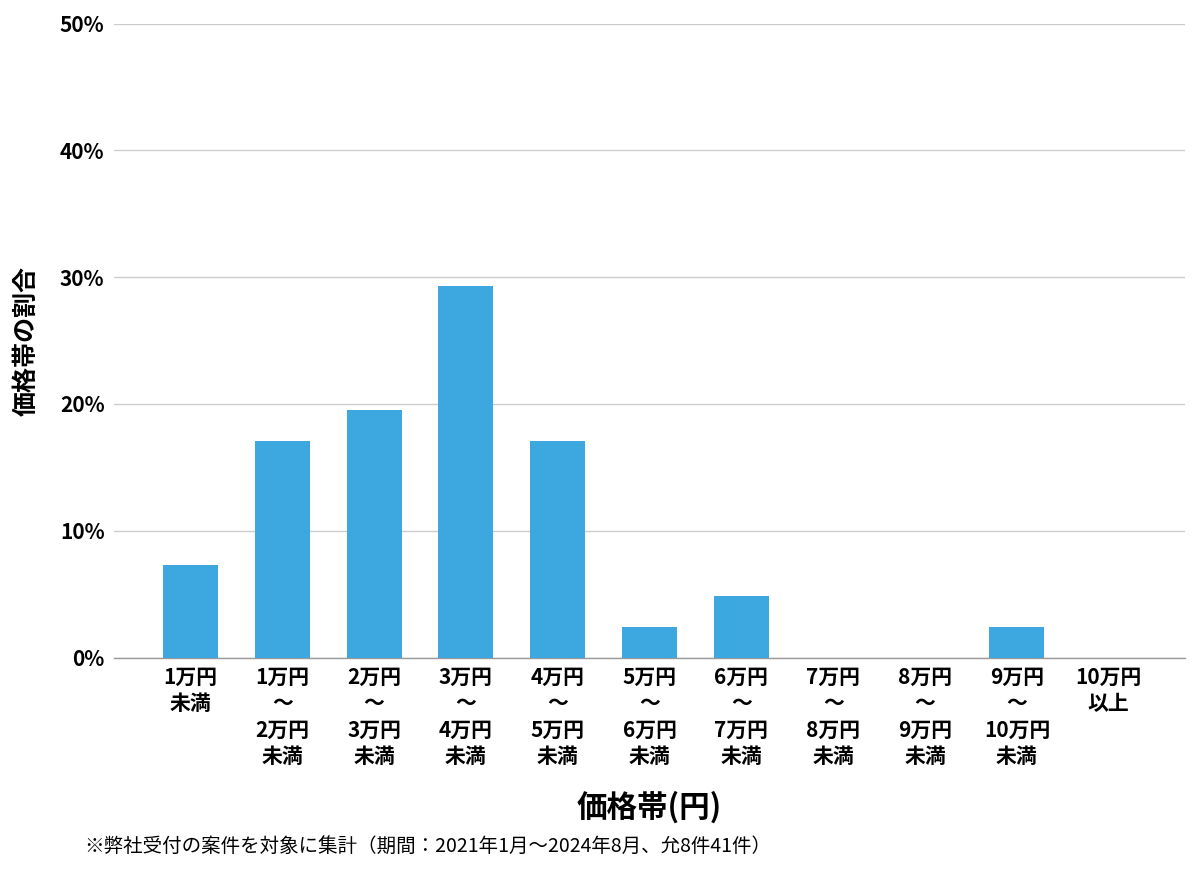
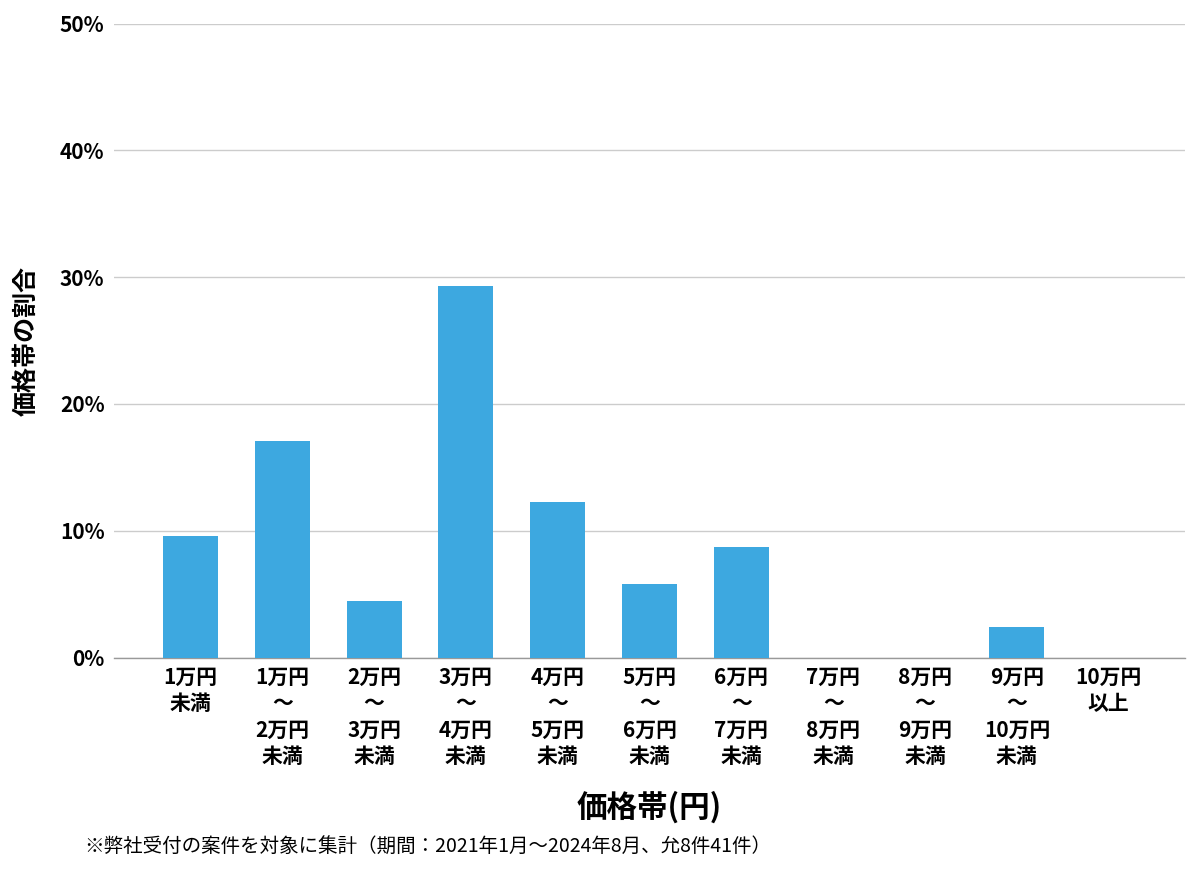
1万円 未満: 7.3% -> 9.6%
2万円 ～ 3万円 未満: 19.5% -> 4.5%
4万円 ～ 5万円 未満: 17.1% -> 12.3%
5万円 ～ 6万円 未満: 2.4% -> 5.8%
6万円 ～ 7万円 未満: 4.9% -> 8.7%
